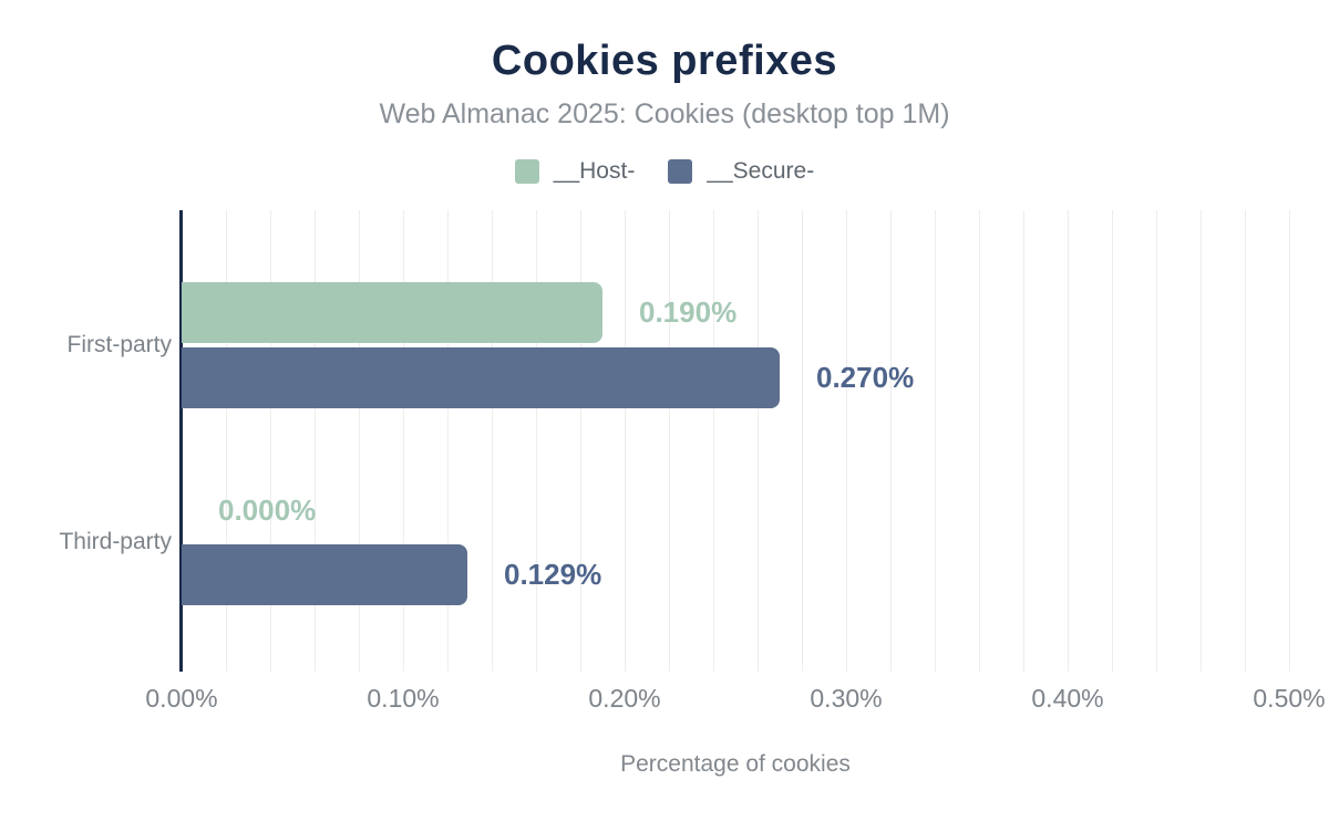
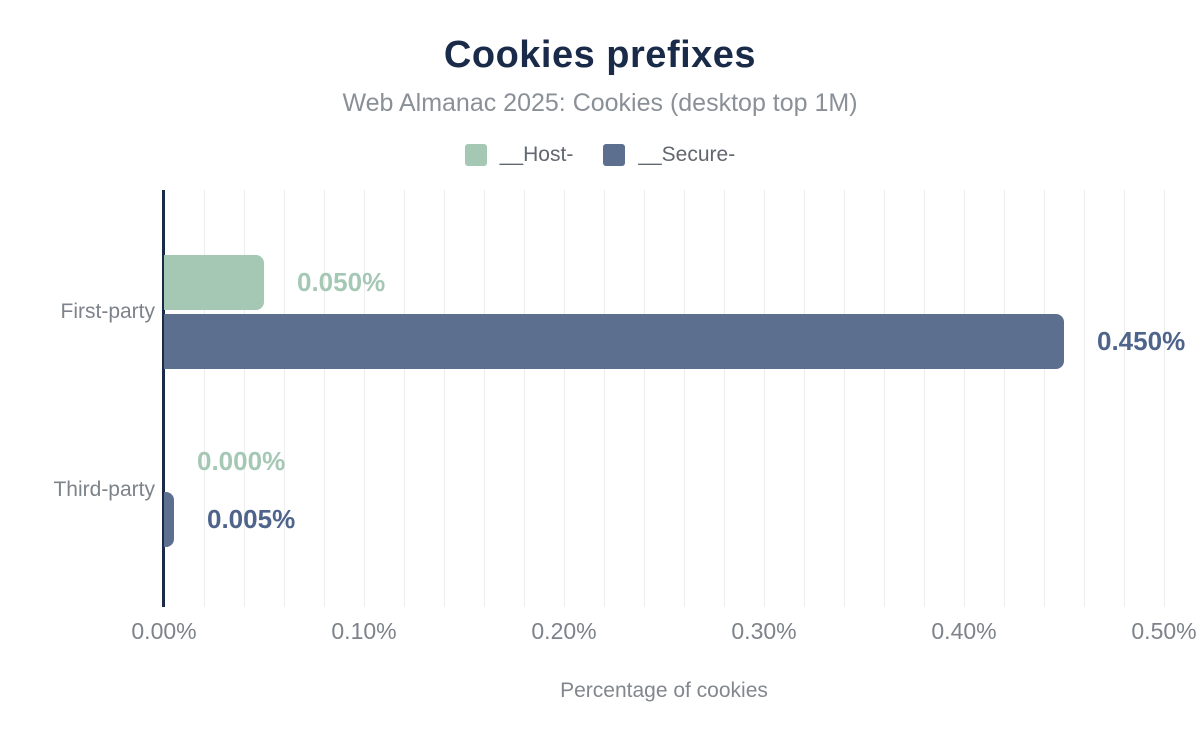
__Host-/First-party: 0.190% -> 0.050%
__Secure-/First-party: 0.270% -> 0.450%
__Secure-/Third-party: 0.129% -> 0.005%
